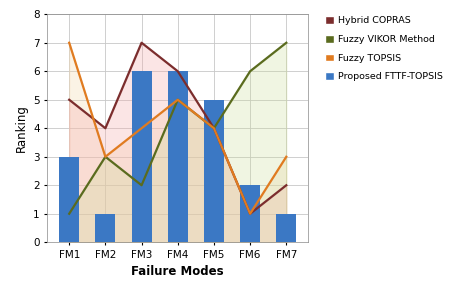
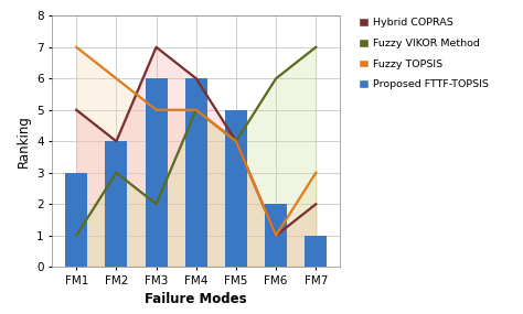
Proposed FTTF-TOPSIS/FM2: 1 -> 4
Fuzzy TOPSIS/FM2: 3 -> 6
Fuzzy TOPSIS/FM3: 4 -> 5
